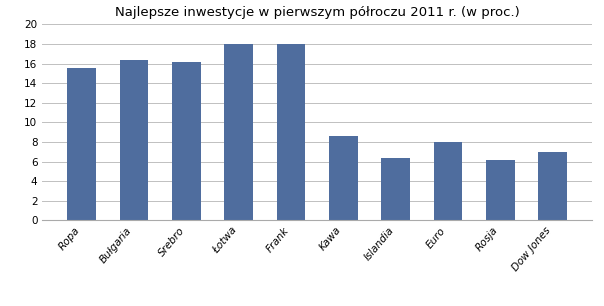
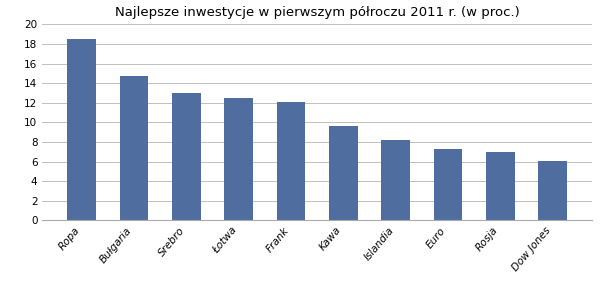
Ropa: 15.6 -> 18.5
Bułgaria: 16.4 -> 14.7
Srebro: 16.2 -> 13.0
Łotwa: 18.0 -> 12.5
Frank: 18.0 -> 12.1
Kawa: 8.6 -> 9.6
Islandia: 6.4 -> 8.2
Euro: 8.0 -> 7.3
Rosja: 6.2 -> 7.0
Dow Jones: 7.0 -> 6.1
